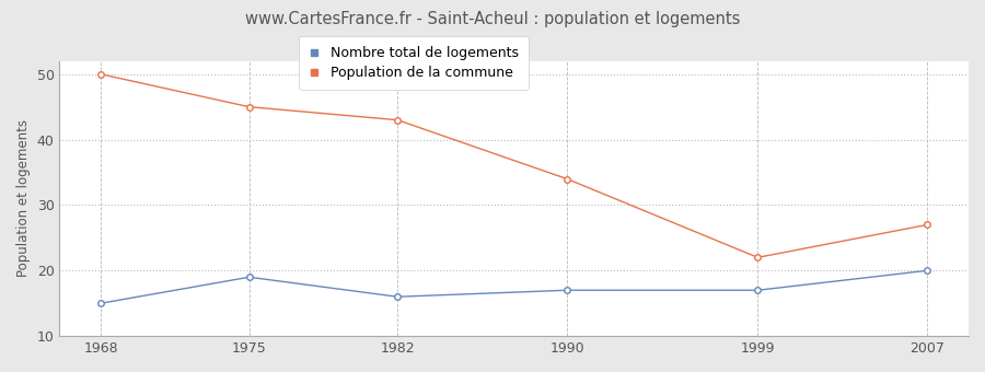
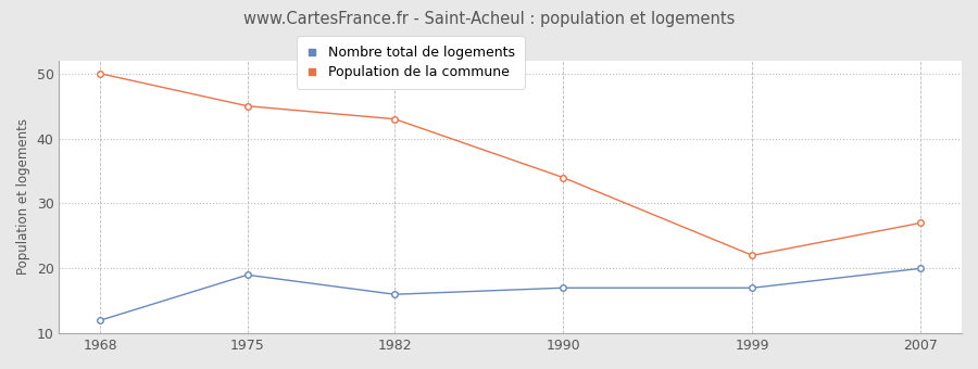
Nombre total de logements/1968: 15 -> 12
